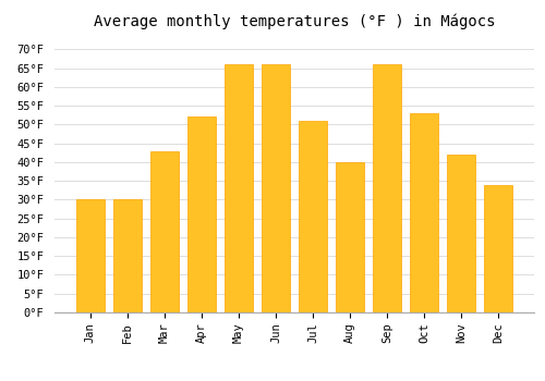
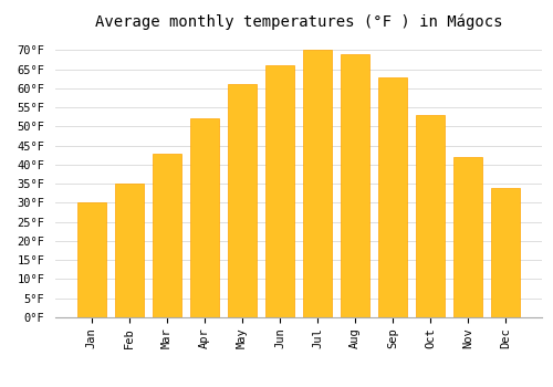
Feb: 30°F -> 35°F
May: 66°F -> 61°F
Jul: 51°F -> 70°F
Aug: 40°F -> 69°F
Sep: 66°F -> 63°F
